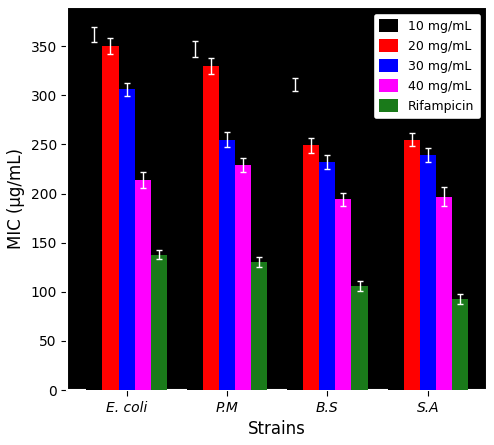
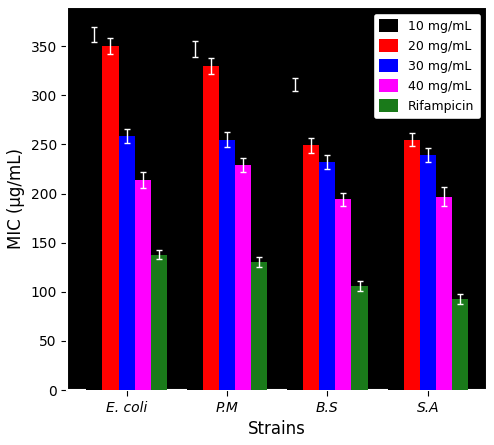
30 mg/mL/E. coli: 306 -> 259
